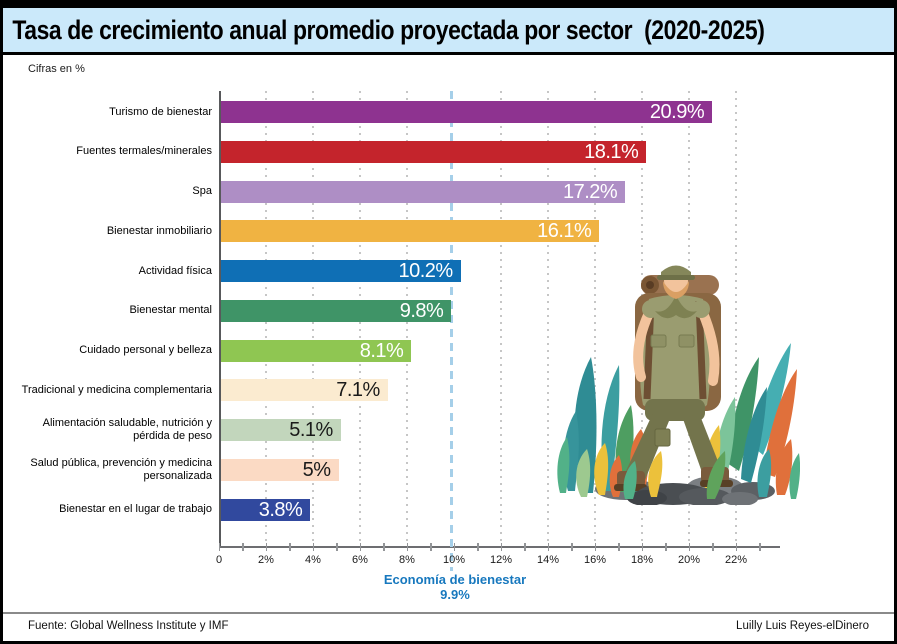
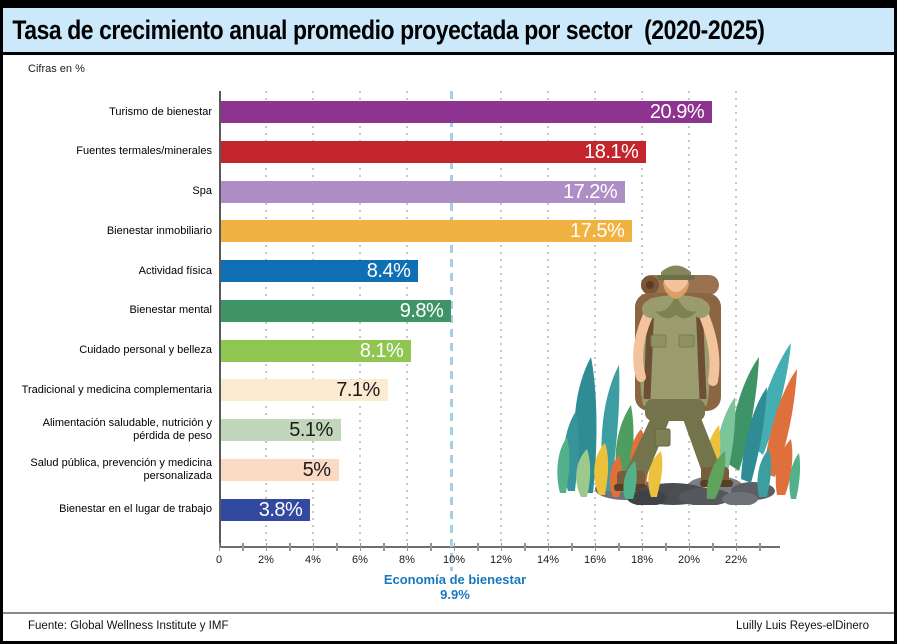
Bienestar inmobiliario: 16.1% -> 17.5%
Actividad física: 10.2% -> 8.4%
